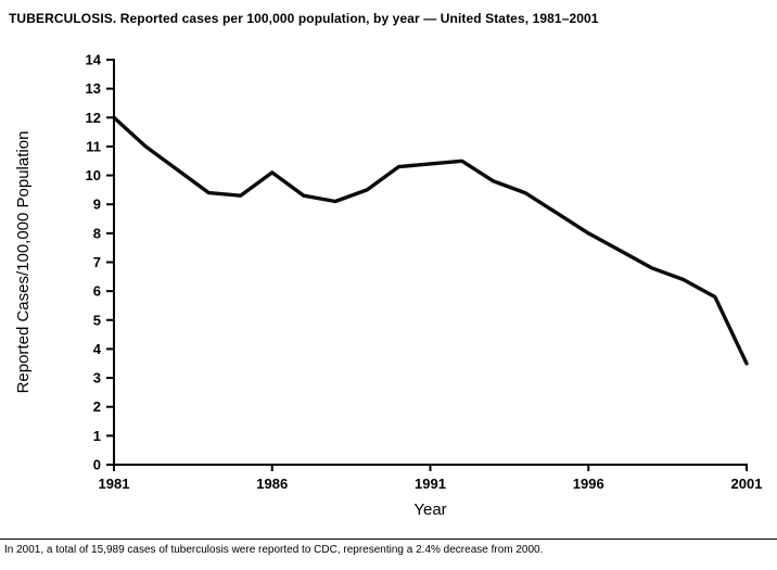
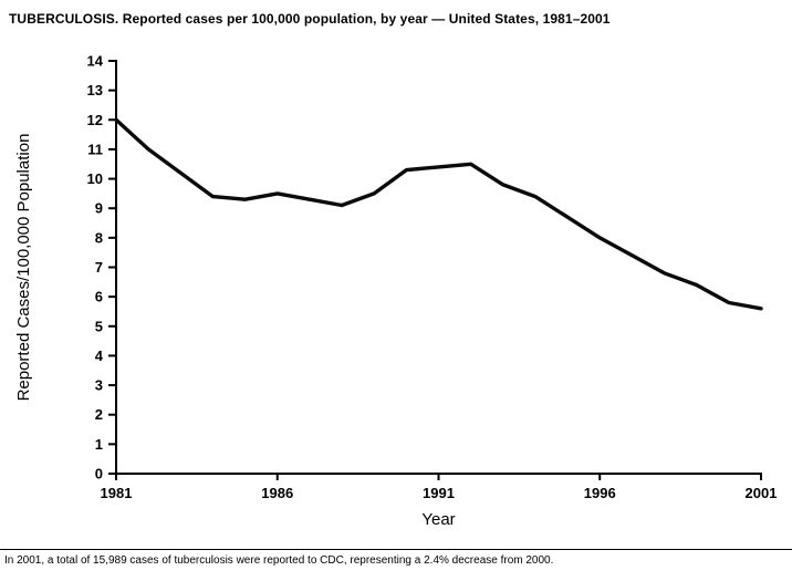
1986: 10.1 -> 9.5
2001: 3.5 -> 5.6
